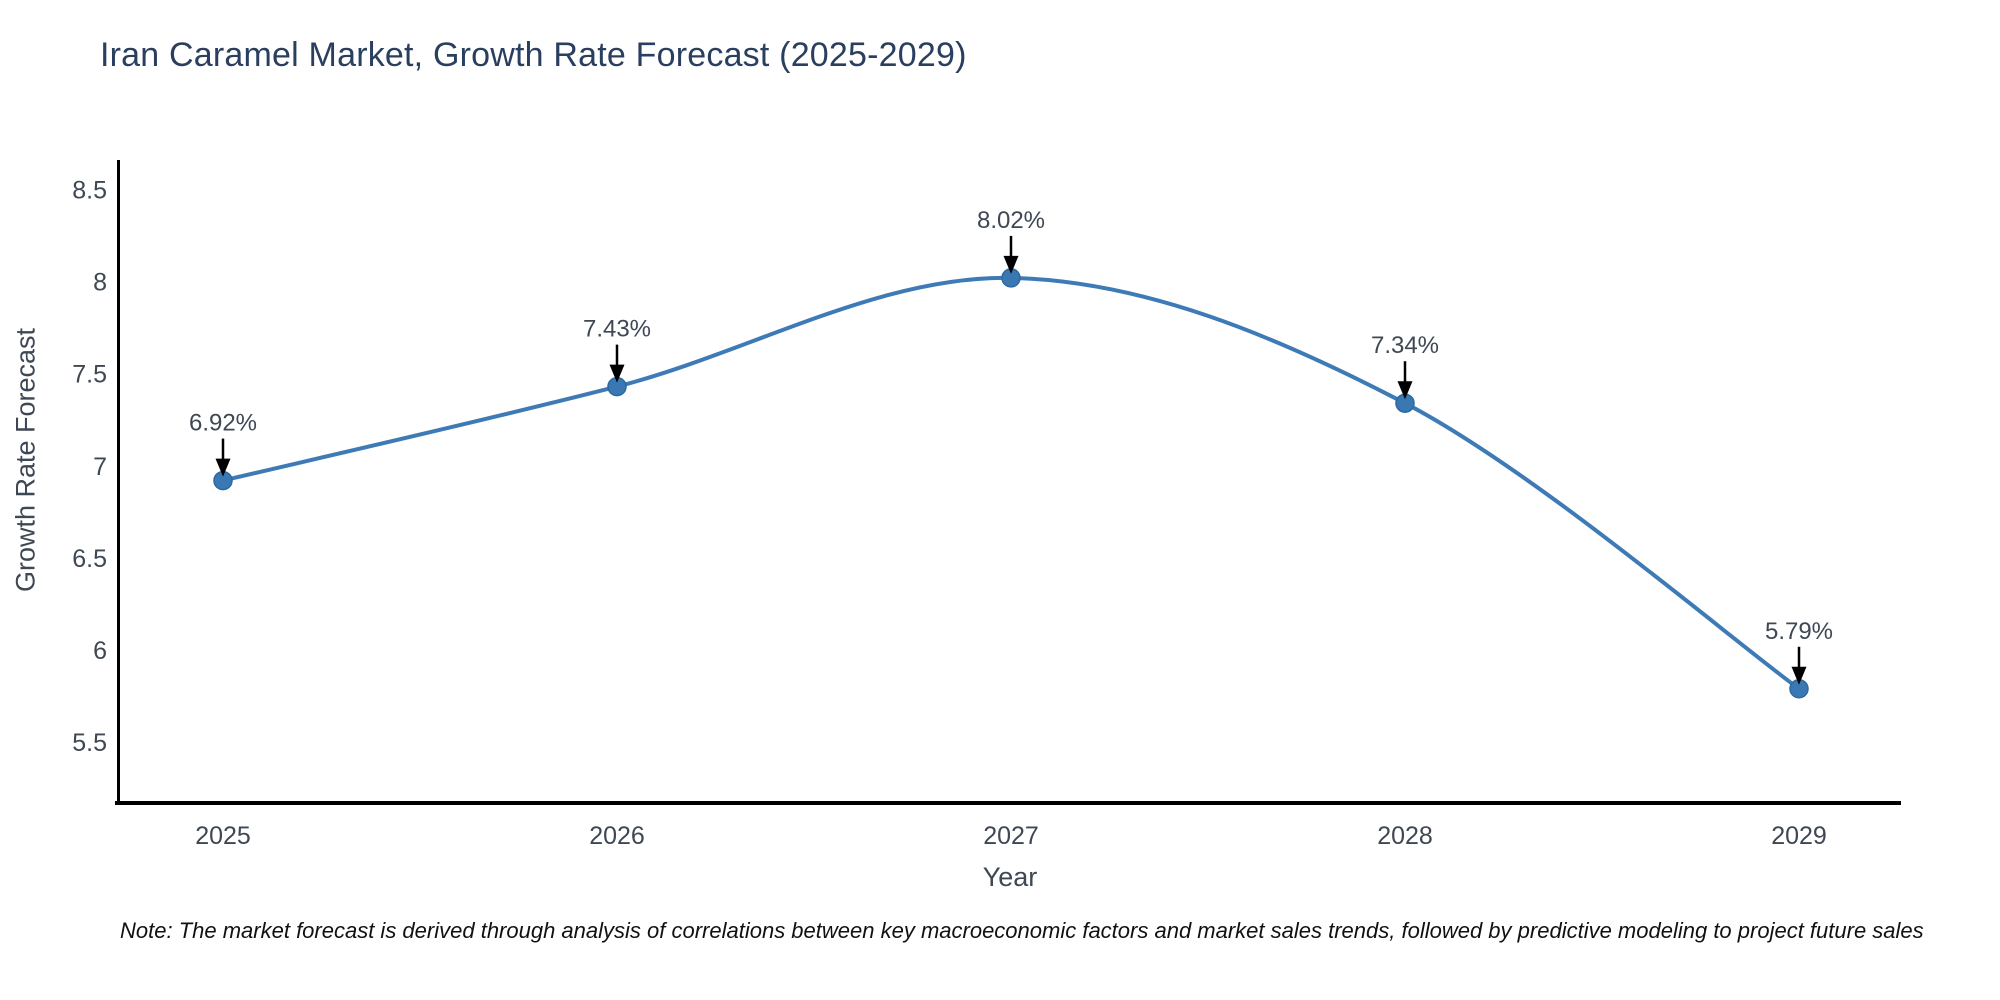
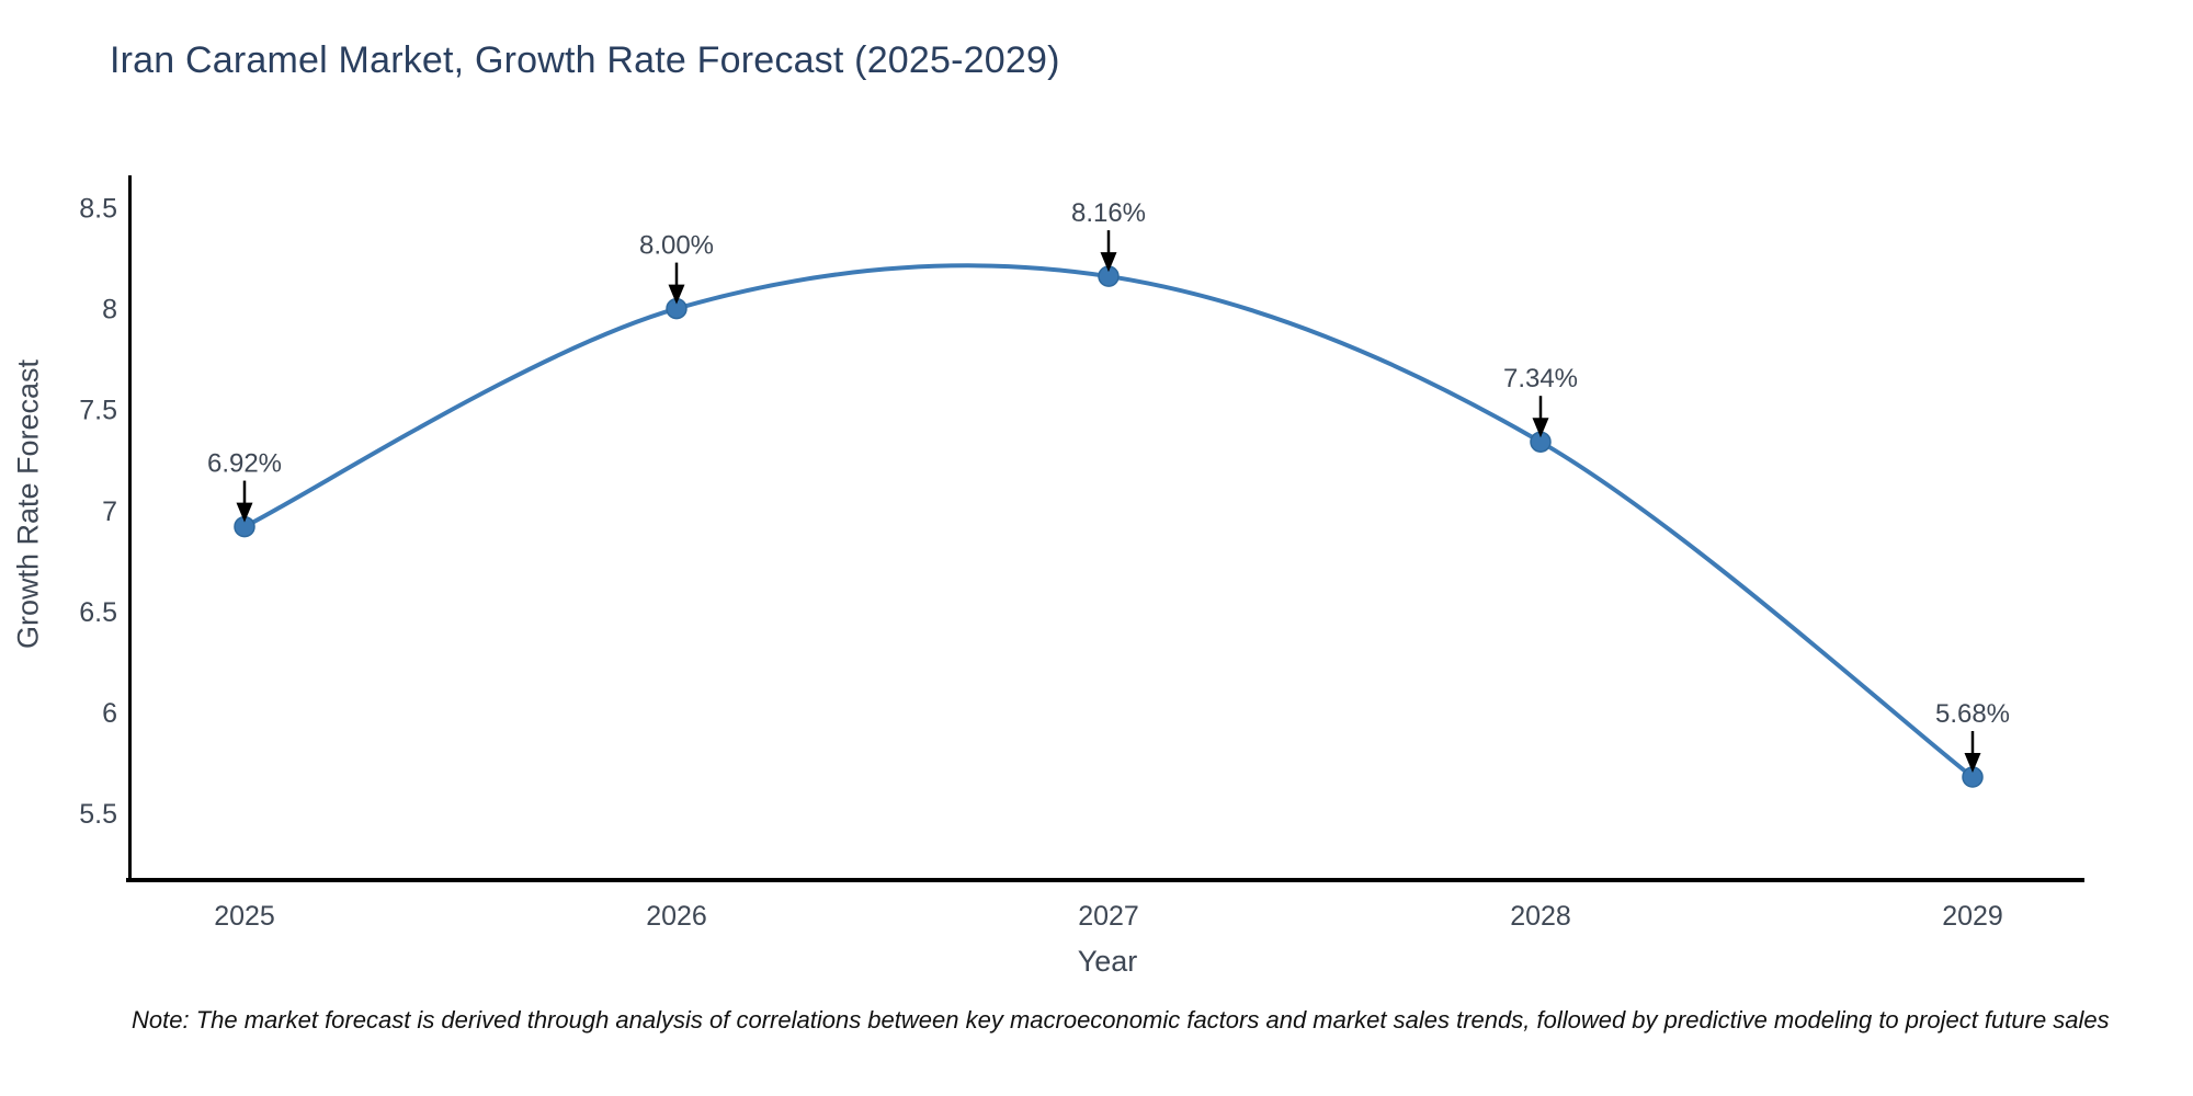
2026: 7.43% -> 8.00%
2027: 8.02% -> 8.16%
2029: 5.79% -> 5.68%
